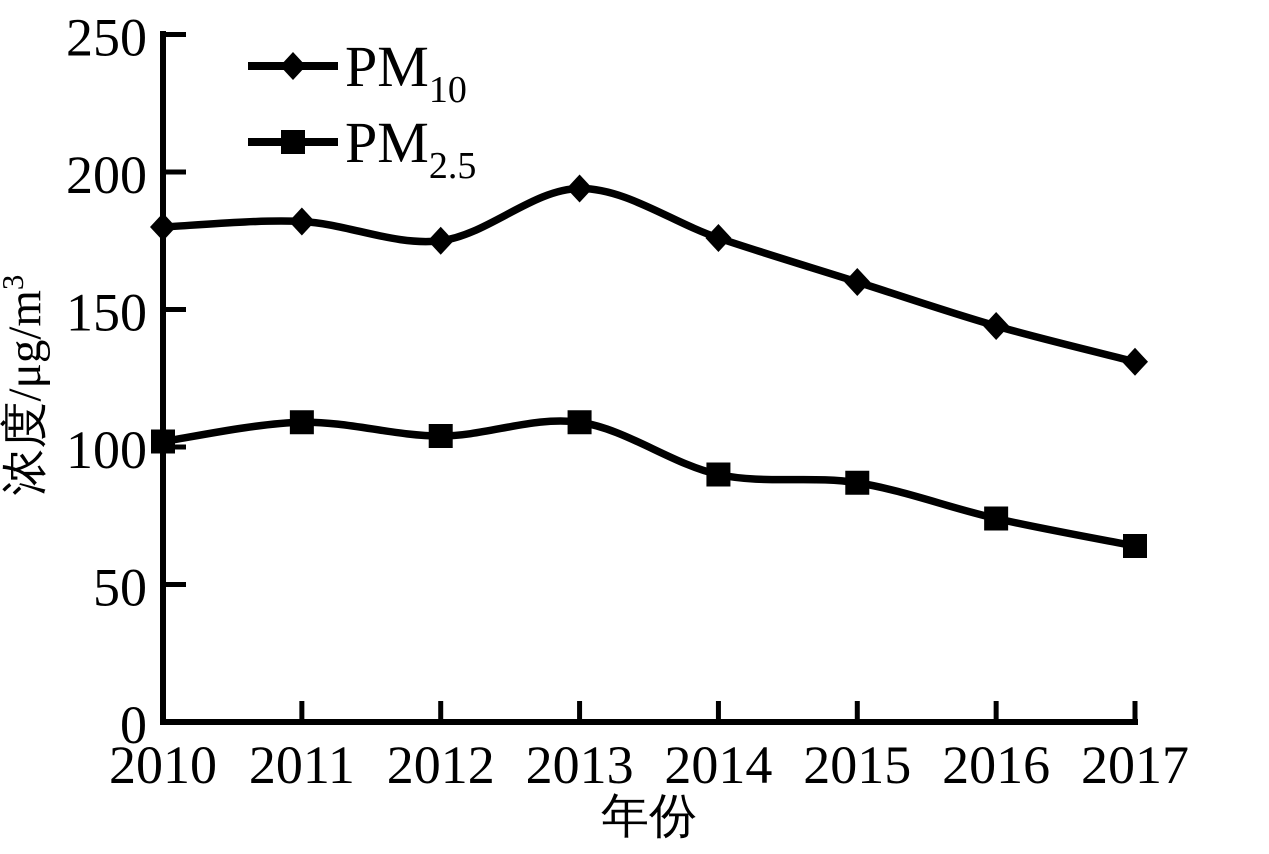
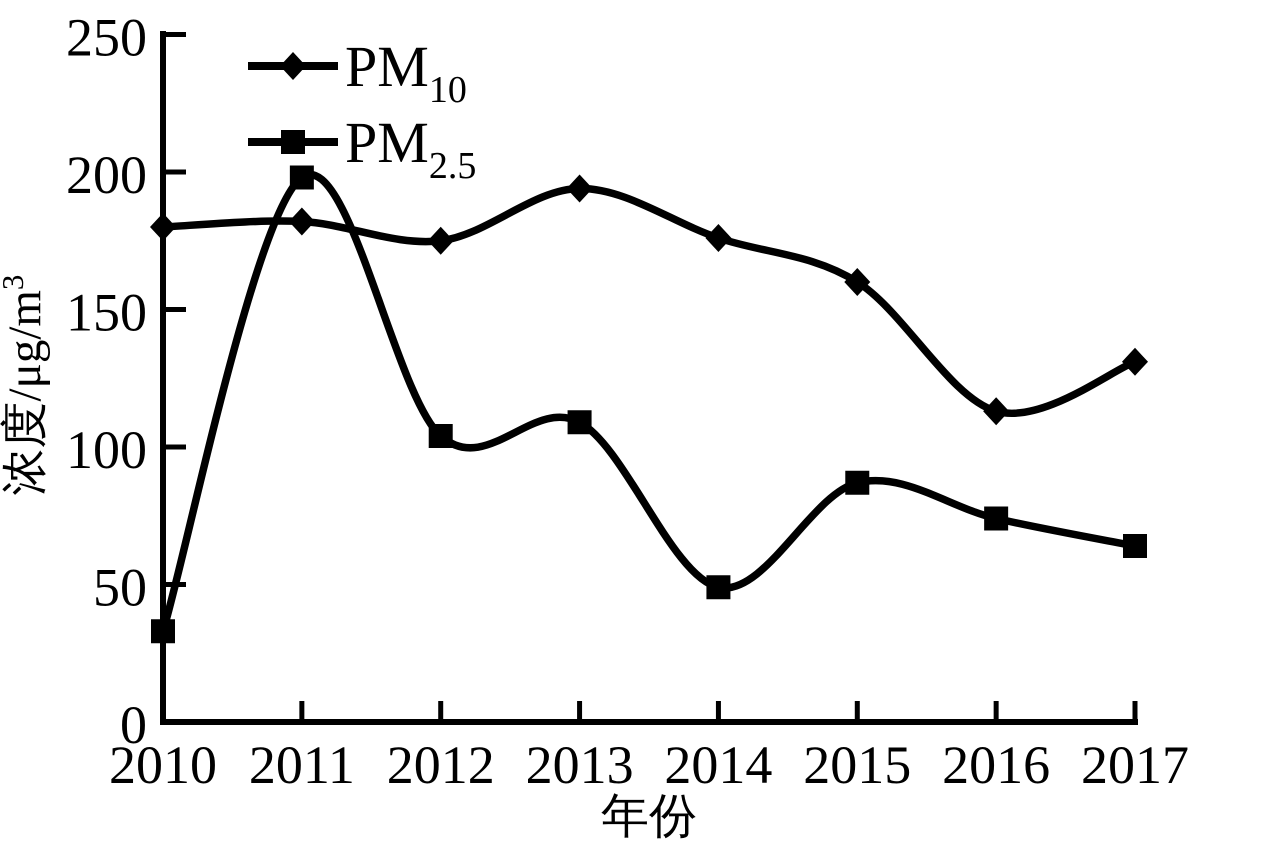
PM2.5/2010: 102 -> 33
PM2.5/2011: 109 -> 198
PM2.5/2014: 90 -> 49
PM10/2016: 144 -> 113
